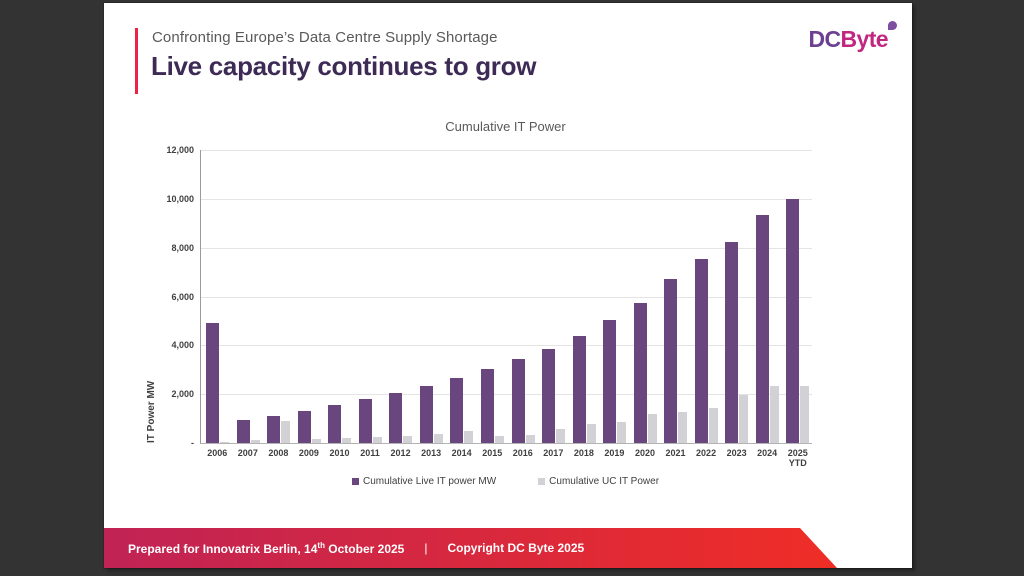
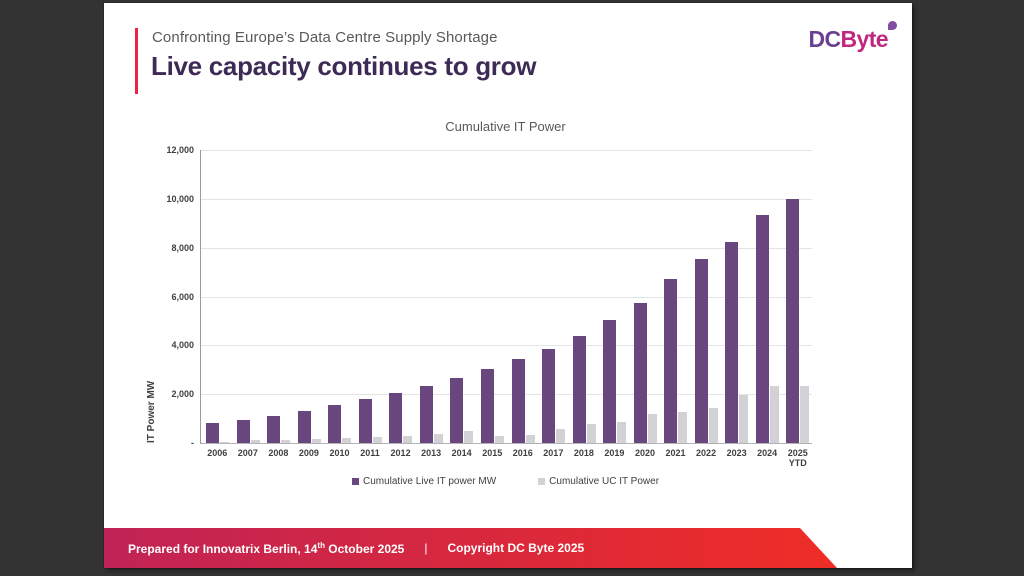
Cumulative Live IT power MW/2006: 4900 -> 800
Cumulative UC IT Power/2008: 900 -> 100
